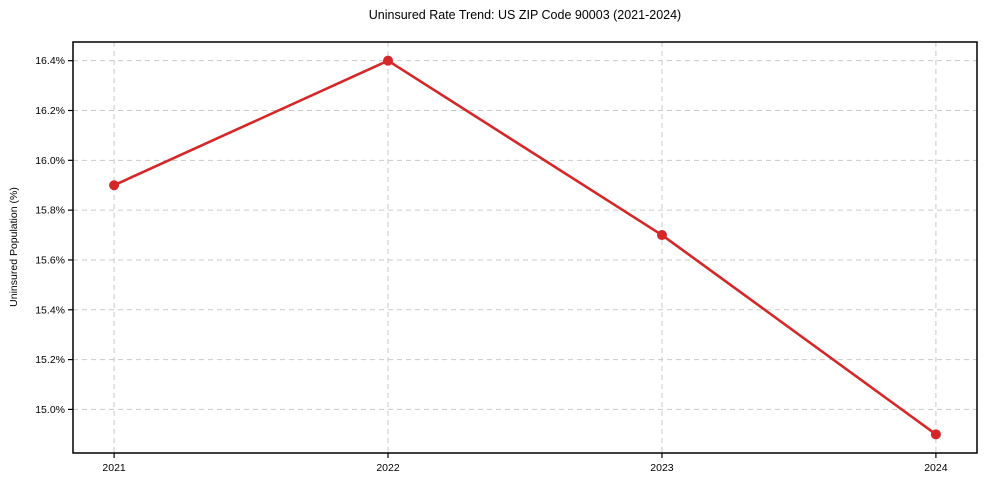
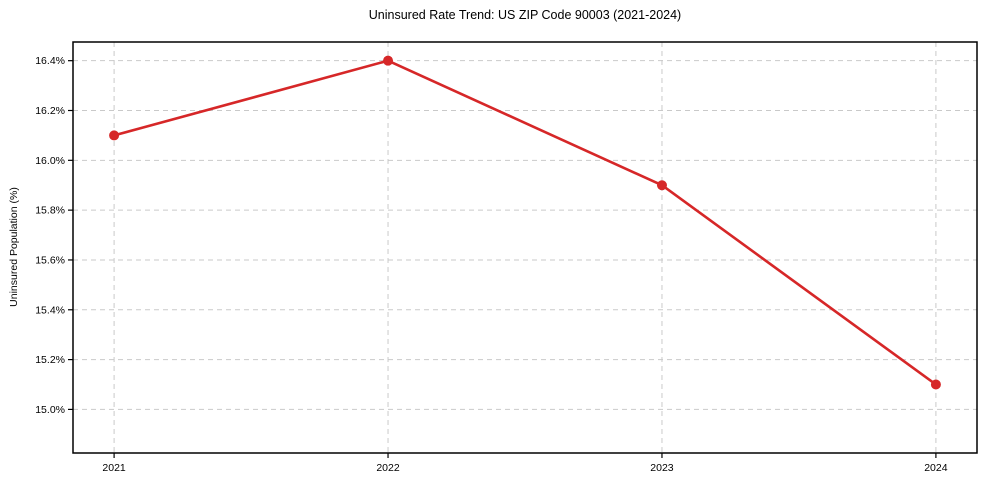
2021: 15.9% -> 16.1%
2023: 15.7% -> 15.9%
2024: 14.9% -> 15.1%
